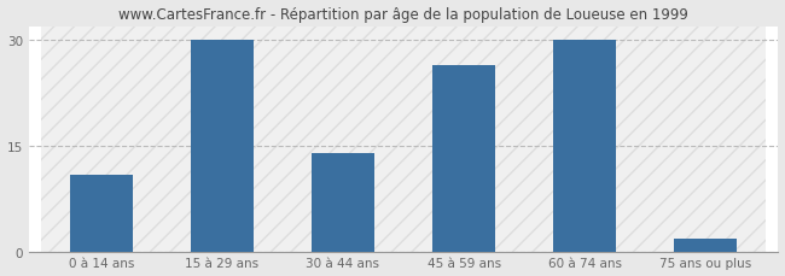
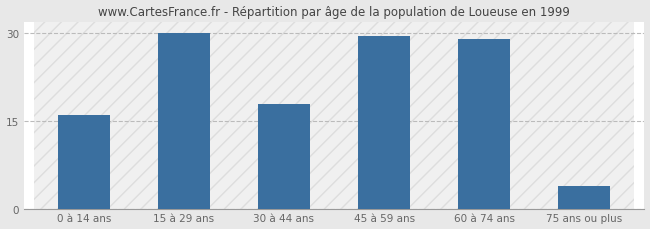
0 à 14 ans: 11.0 -> 16.0
30 à 44 ans: 14.0 -> 18.0
45 à 59 ans: 26.4 -> 29.5
60 à 74 ans: 30.0 -> 29.0
75 ans ou plus: 2.0 -> 4.0
